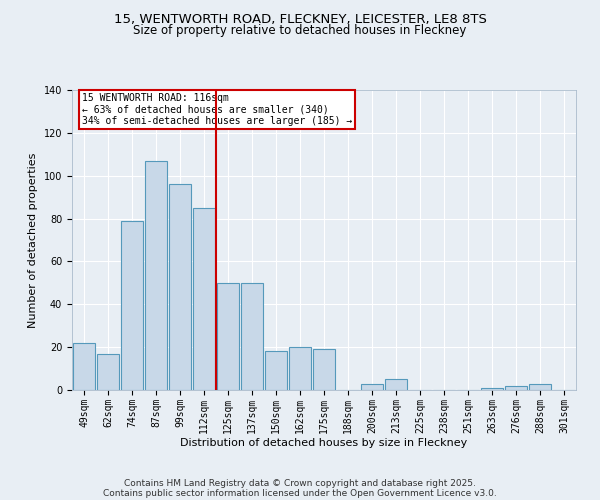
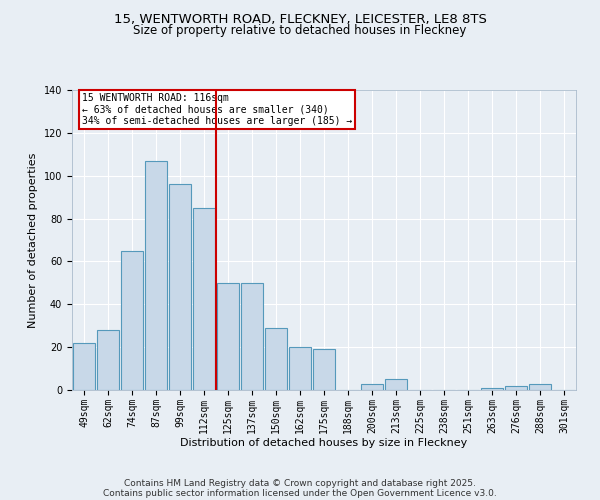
62sqm: 17 -> 28
74sqm: 79 -> 65
150sqm: 18 -> 29
